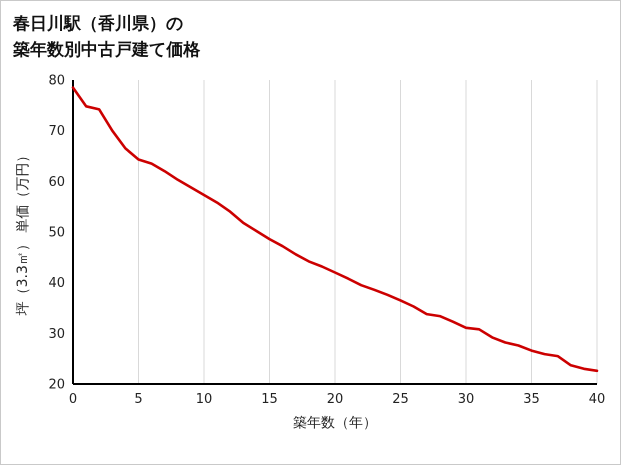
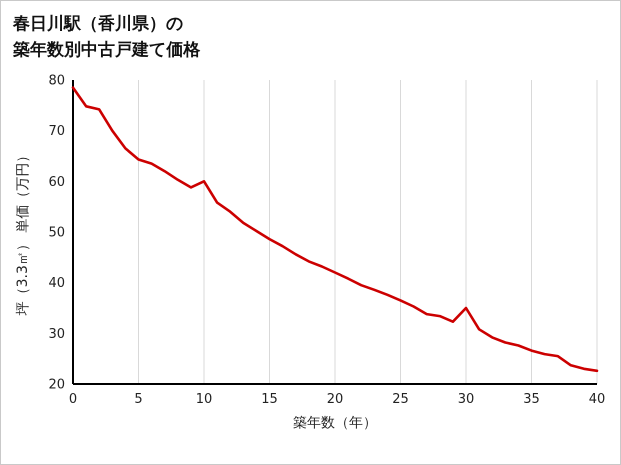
10: 57 -> 60
30: 31 -> 35
